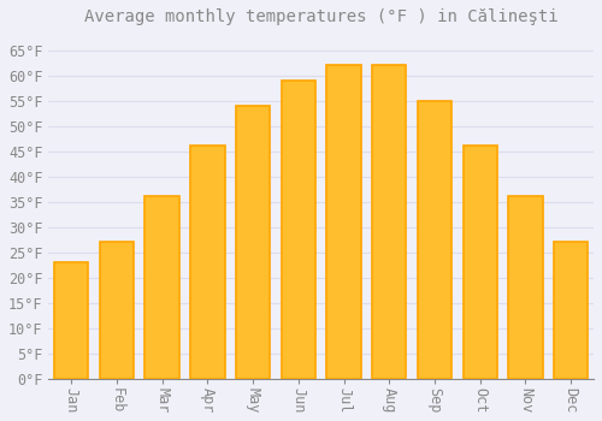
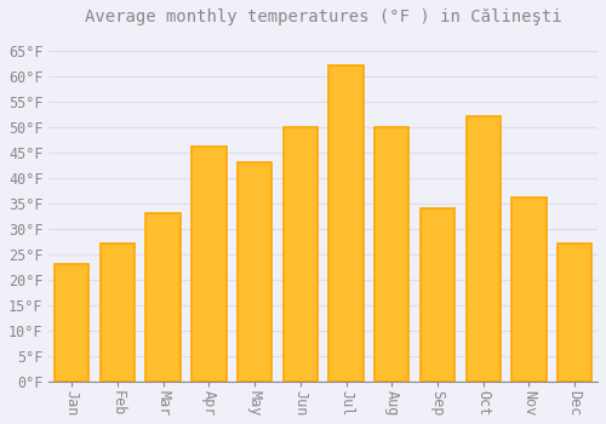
Mar: 36°F -> 33°F
May: 54°F -> 43°F
Jun: 59°F -> 50°F
Aug: 62°F -> 50°F
Sep: 55°F -> 34°F
Oct: 46°F -> 52°F
